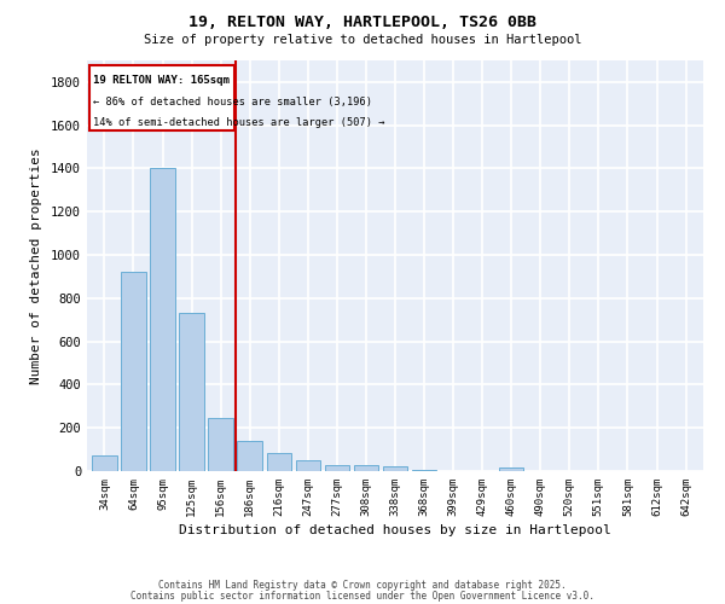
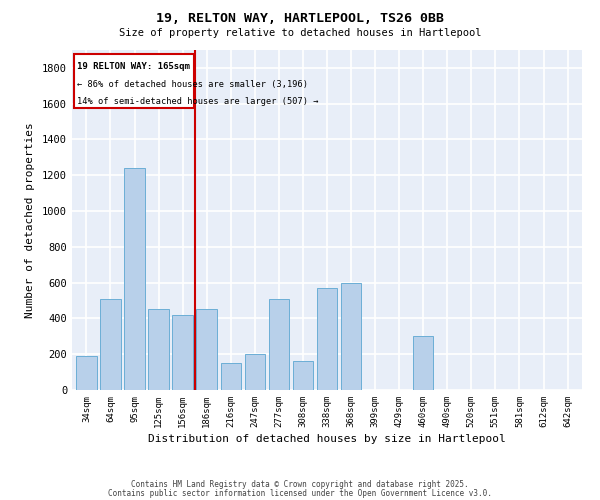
34sqm: 80 -> 190
64sqm: 920 -> 510
95sqm: 1400 -> 1240
125sqm: 730 -> 450
156sqm: 240 -> 420
186sqm: 140 -> 450
216sqm: 80 -> 150
247sqm: 50 -> 200
277sqm: 30 -> 510
308sqm: 30 -> 160
338sqm: 20 -> 570
368sqm: 0 -> 600
460sqm: 20 -> 300
